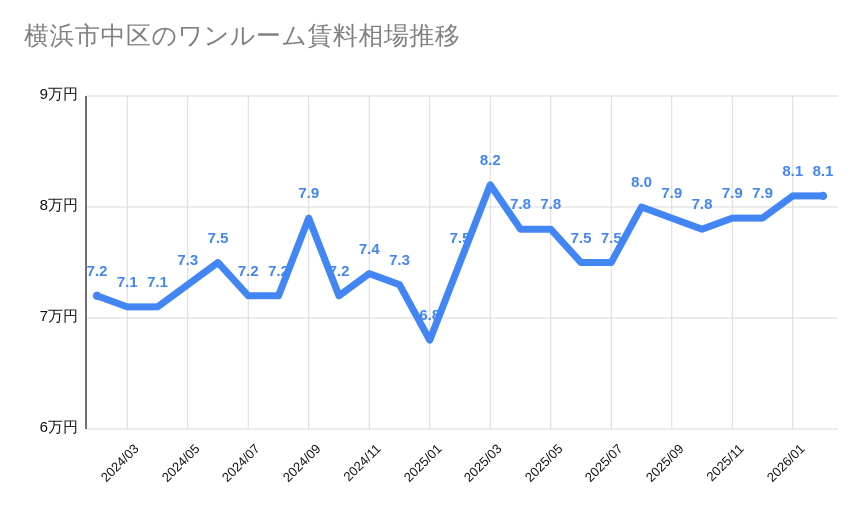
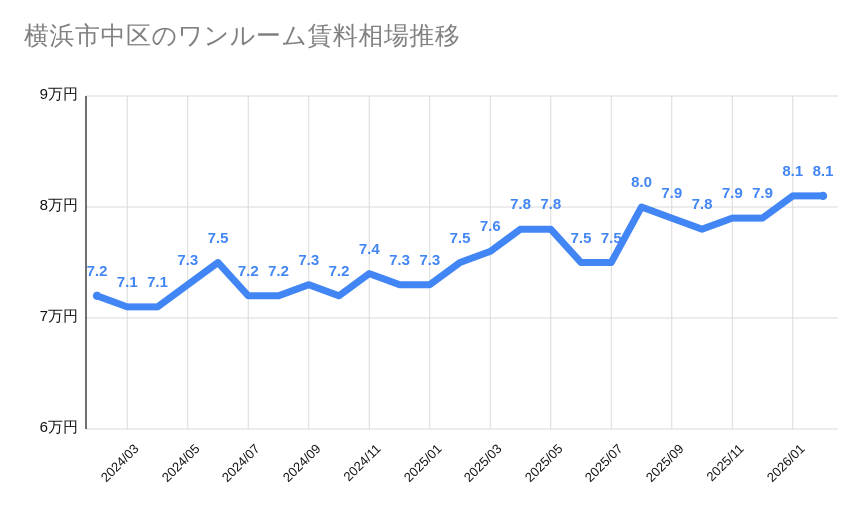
2024/09: 7.9 -> 7.3
2025/01: 6.8 -> 7.3
2025/03: 8.2 -> 7.6
